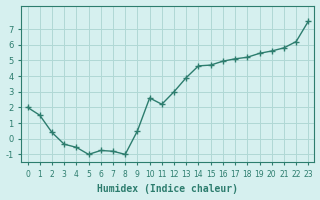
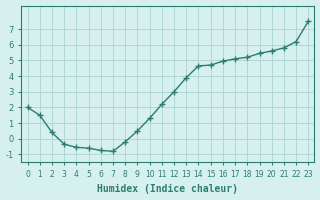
5: -1.0 -> -0.6
8: -1.0 -> -0.2
10: 2.6 -> 1.3
